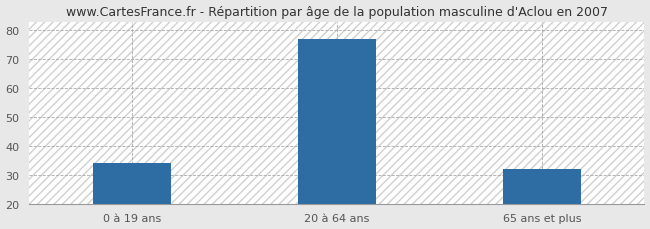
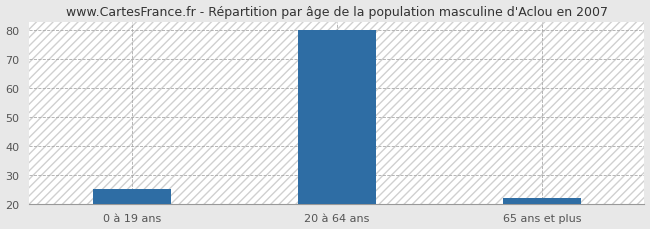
0 à 19 ans: 34 -> 25
20 à 64 ans: 77 -> 80
65 ans et plus: 32 -> 22
